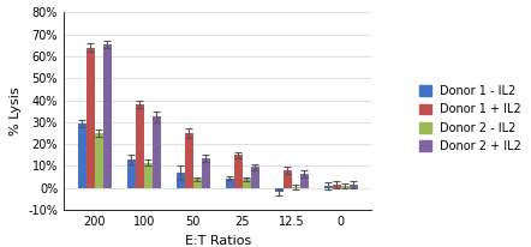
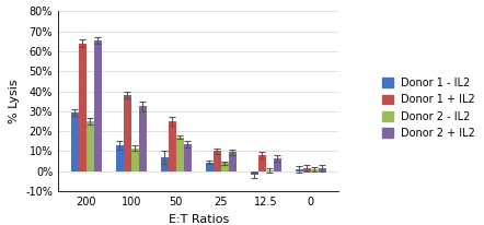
Donor 2 - IL2/50: 4% -> 17%
Donor 1 + IL2/25: 15% -> 10%
